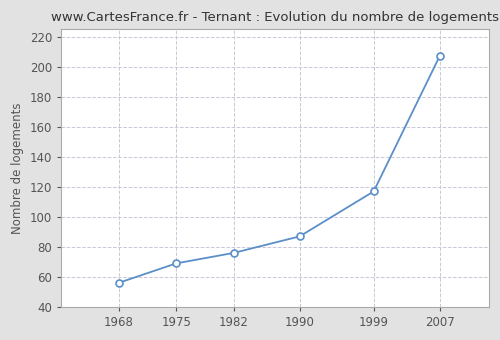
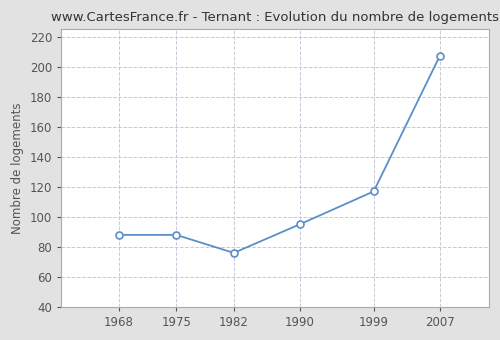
1968: 56 -> 88
1975: 69 -> 88
1990: 87 -> 95
